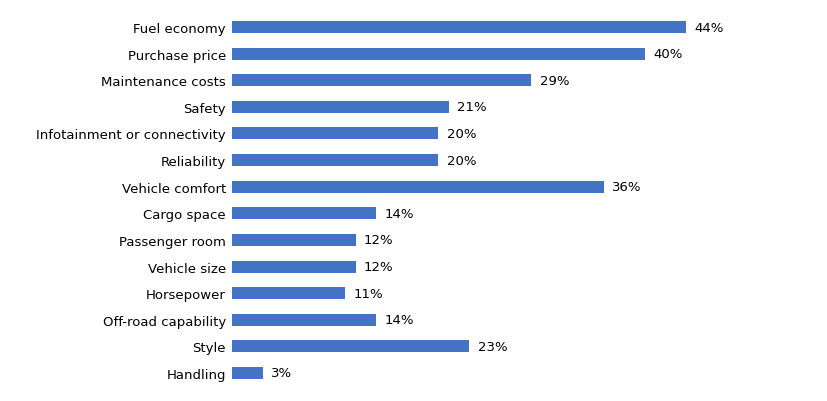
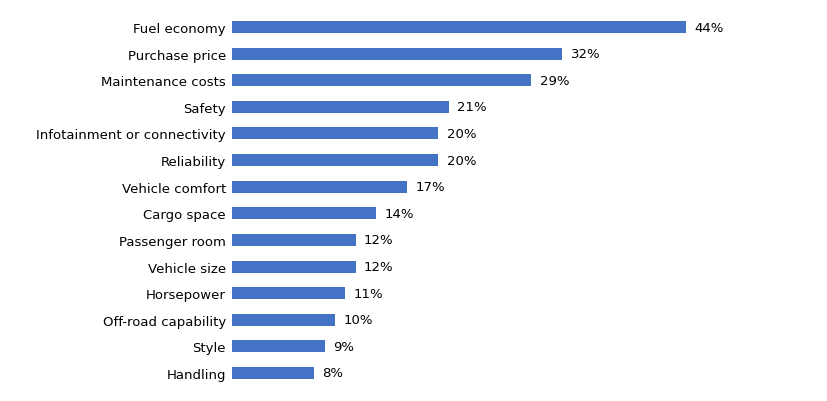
Purchase price: 40% -> 32%
Vehicle comfort: 36% -> 17%
Off-road capability: 14% -> 10%
Style: 23% -> 9%
Handling: 3% -> 8%
